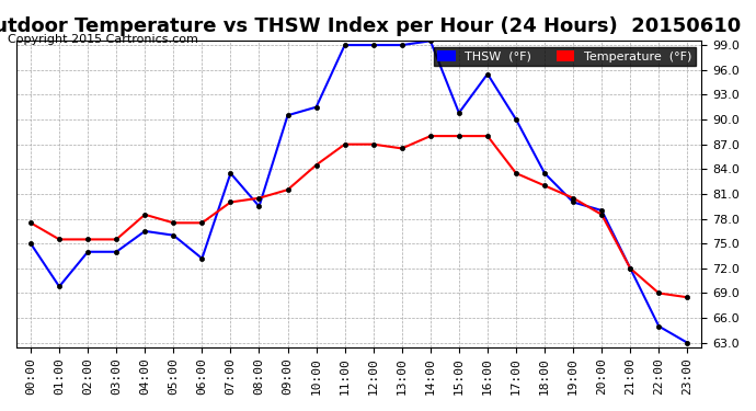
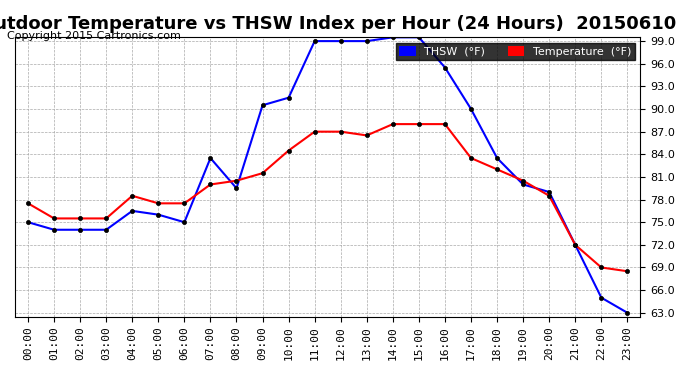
THSW (°F)/01:00: 69.8 -> 74.0
THSW (°F)/06:00: 73.2 -> 75.0
THSW (°F)/15:00: 90.8 -> 99.5
